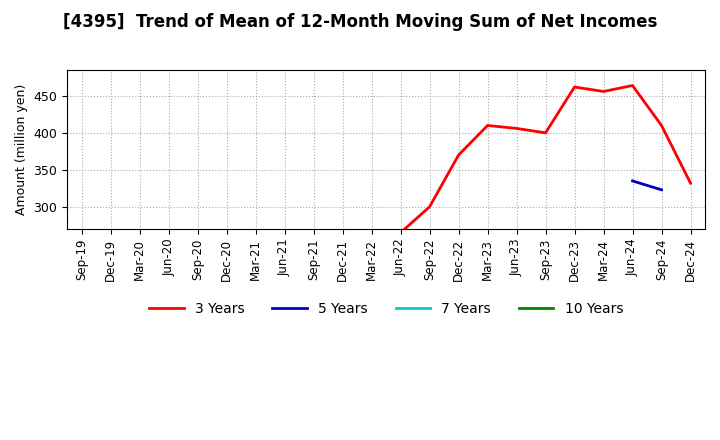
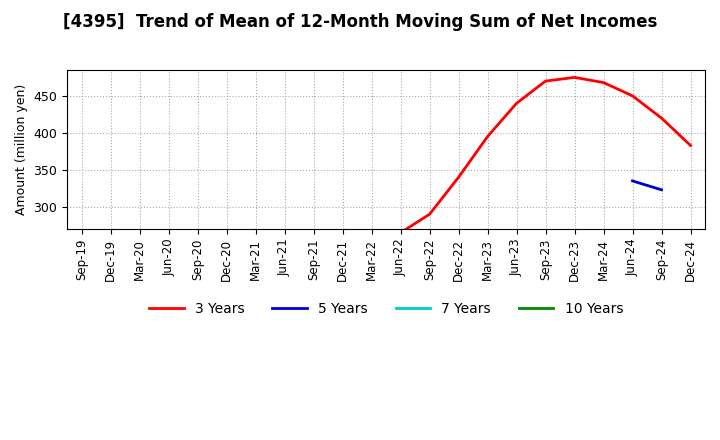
Sep-22: 300 -> 290
Dec-22: 370 -> 340
Mar-23: 410 -> 395
Jun-23: 406 -> 440
Sep-23: 400 -> 470
Dec-23: 462 -> 475
Mar-24: 456 -> 468
Jun-24: 464 -> 450
Sep-24: 410 -> 420
Dec-24: 332 -> 383
